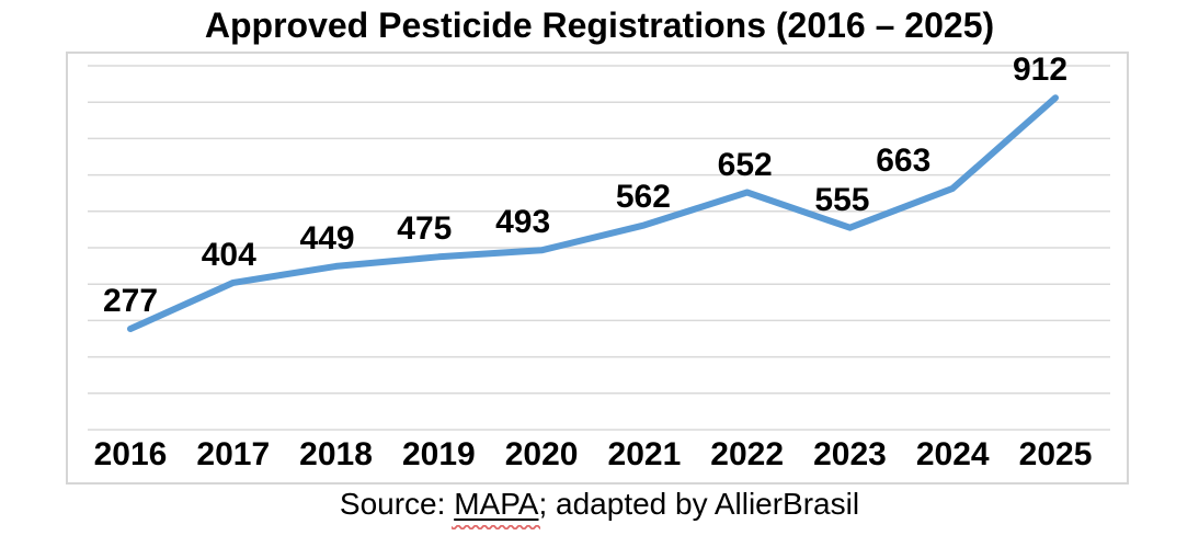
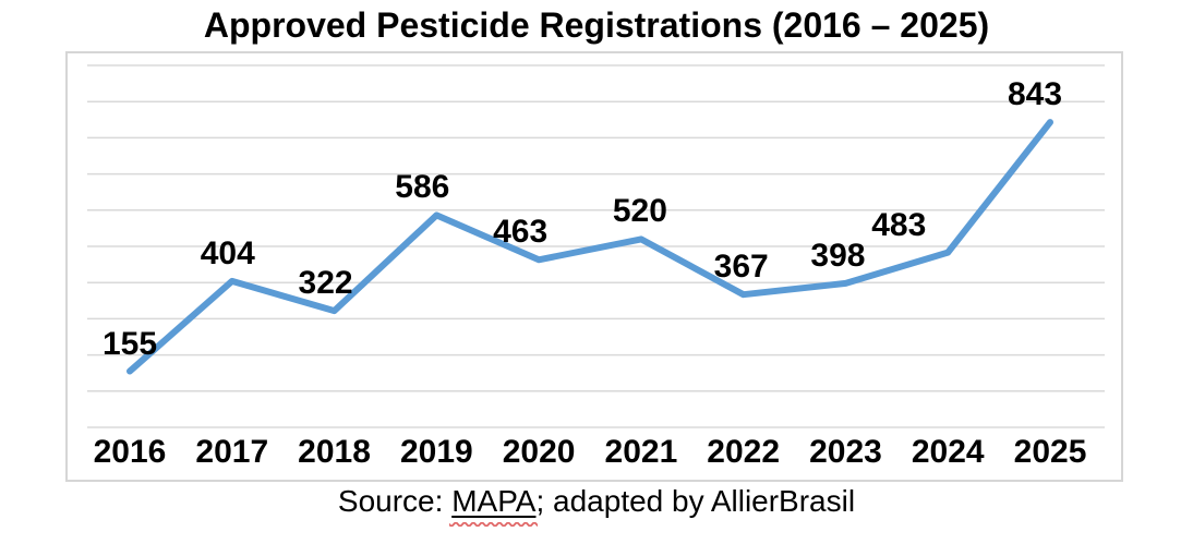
2016: 277 -> 155
2018: 449 -> 322
2019: 475 -> 586
2020: 493 -> 463
2021: 562 -> 520
2022: 652 -> 367
2023: 555 -> 398
2024: 663 -> 483
2025: 912 -> 843
